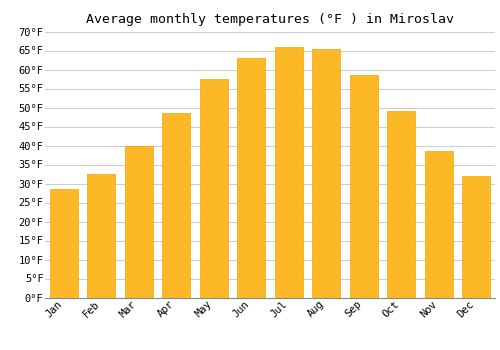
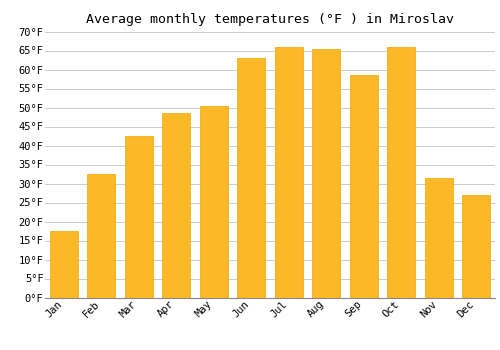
Jan: 28.5°F -> 17.5°F
Mar: 40.0°F -> 42.5°F
May: 57.5°F -> 50.5°F
Oct: 49.0°F -> 66.0°F
Nov: 38.5°F -> 31.5°F
Dec: 32.0°F -> 27.0°F
